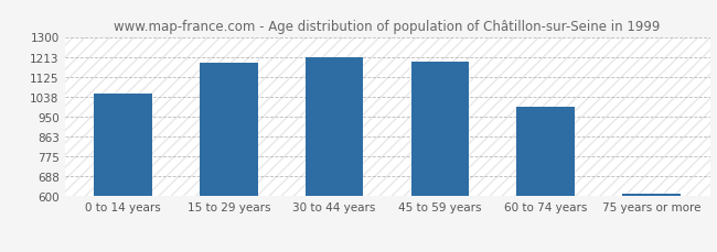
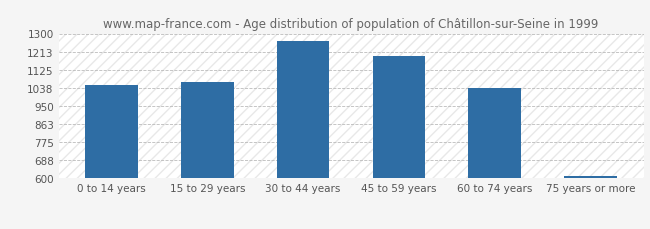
15 to 29 years: 1185 -> 1065
30 to 44 years: 1210 -> 1265
60 to 74 years: 992 -> 1035
